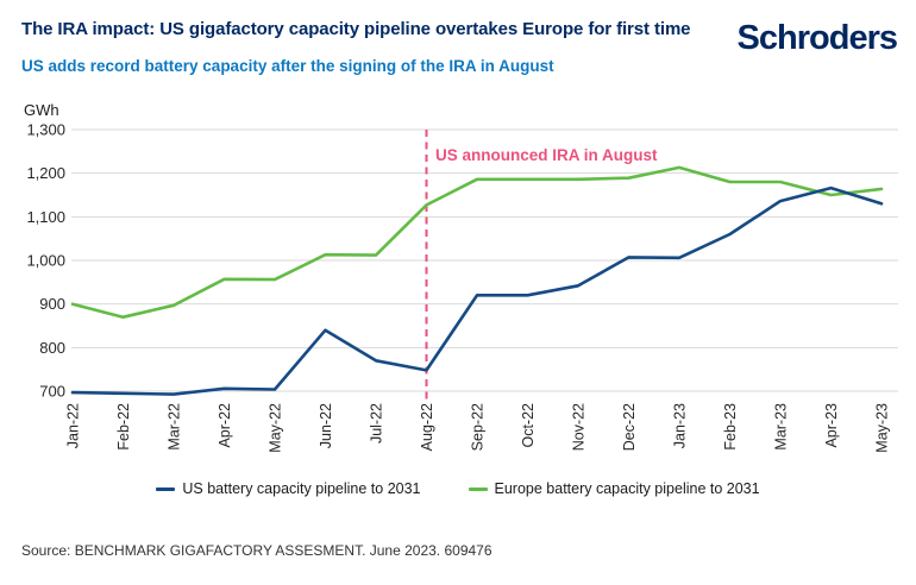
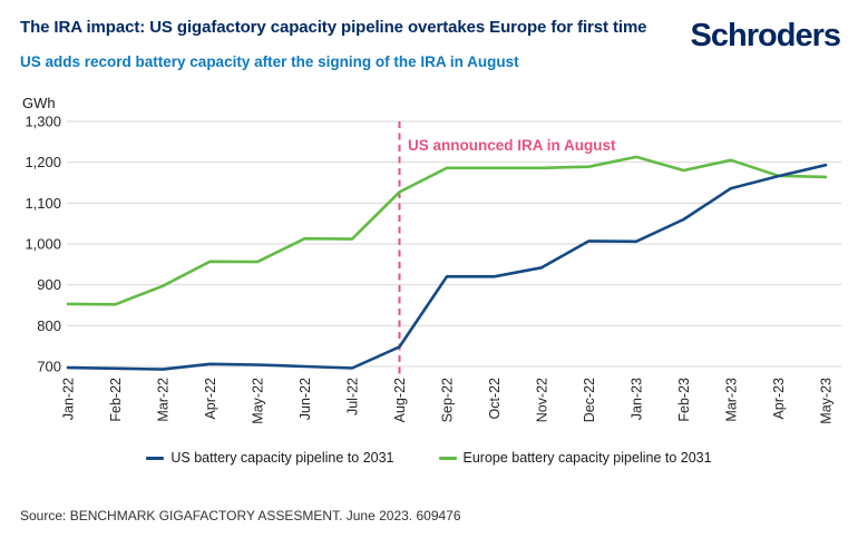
Europe battery capacity pipeline to 2031/Jan-22: 900 -> 850
Europe battery capacity pipeline to 2031/Feb-22: 870 -> 850
US battery capacity pipeline to 2031/Jun-22: 840 -> 700
US battery capacity pipeline to 2031/Jul-22: 770 -> 700
Europe battery capacity pipeline to 2031/Mar-23: 1180 -> 1200
Europe battery capacity pipeline to 2031/Apr-23: 1150 -> 1170
US battery capacity pipeline to 2031/May-23: 1130 -> 1190
